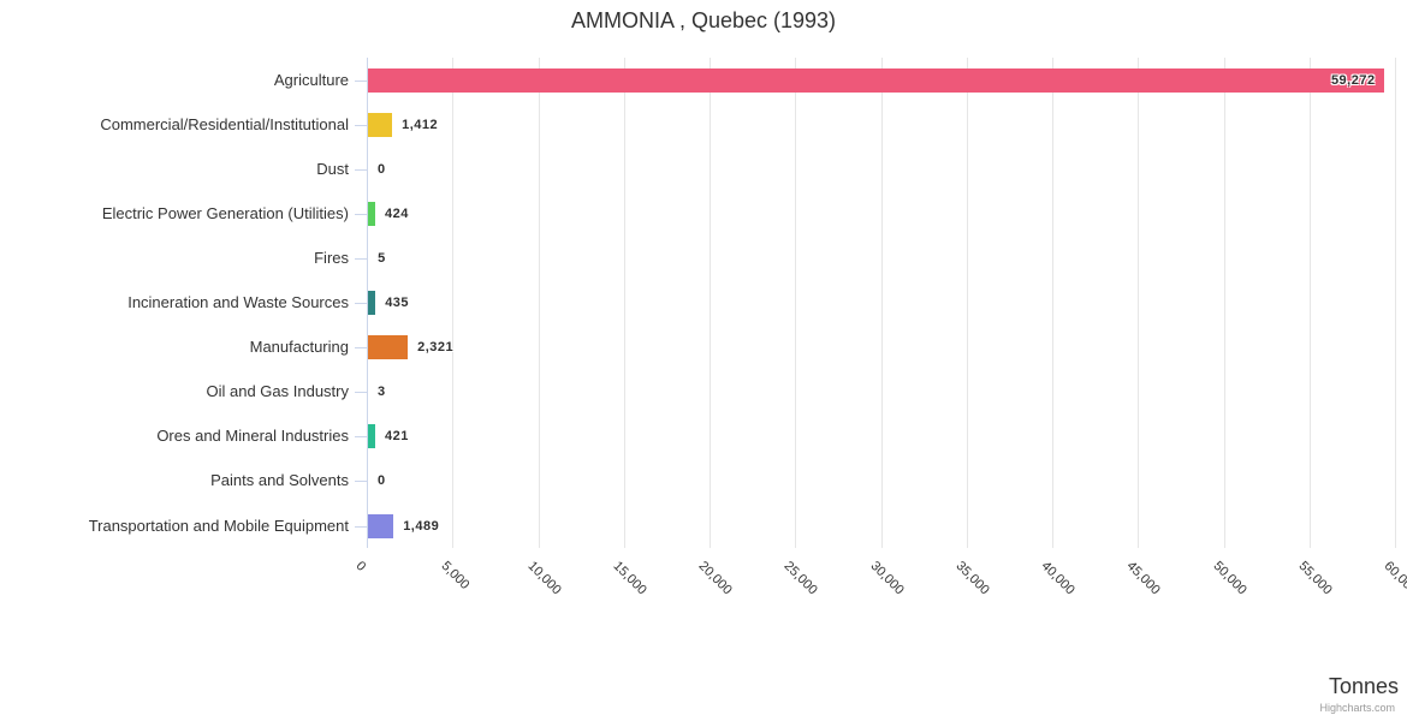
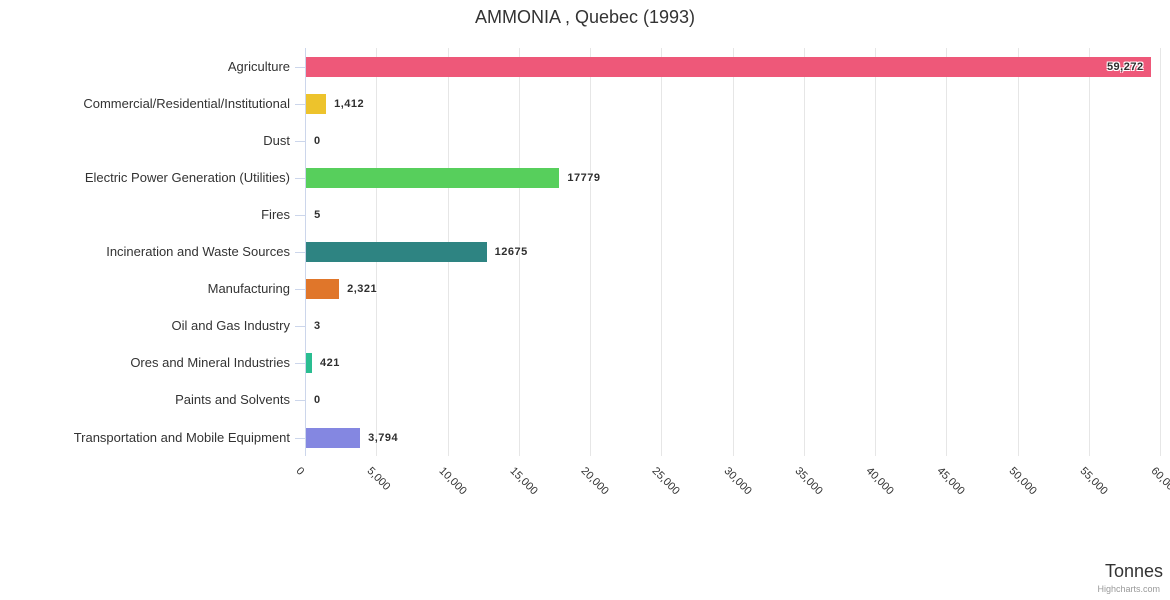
Electric Power Generation (Utilities): 424 -> 17779
Incineration and Waste Sources: 435 -> 12675
Transportation and Mobile Equipment: 1,489 -> 3,794
